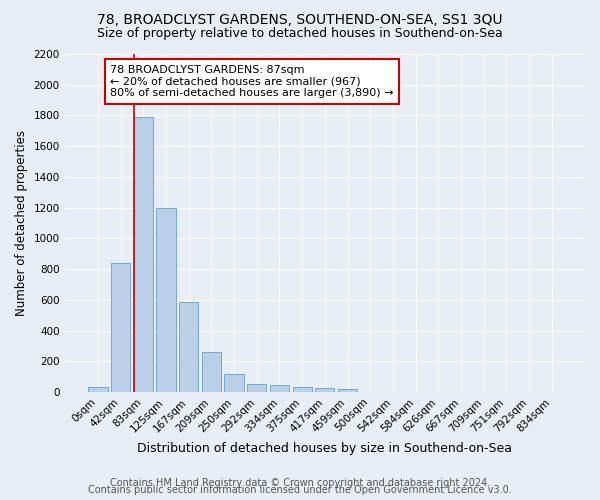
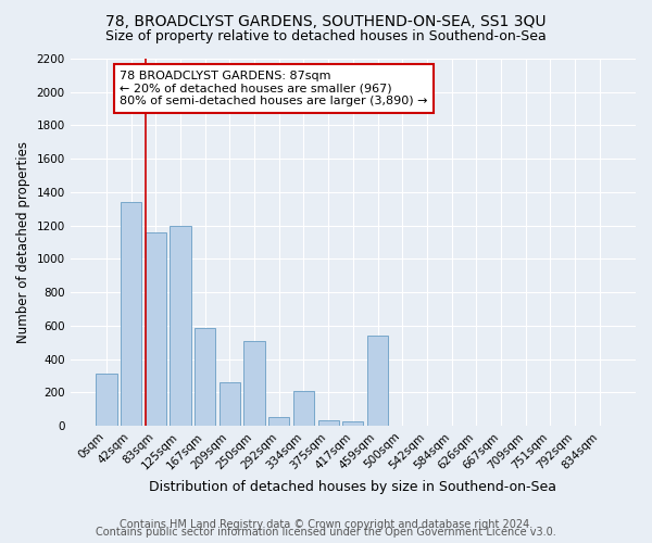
0sqm: 30 -> 310
42sqm: 840 -> 1340
83sqm: 1790 -> 1160
250sqm: 120 -> 510
334sqm: 50 -> 210
459sqm: 20 -> 540
